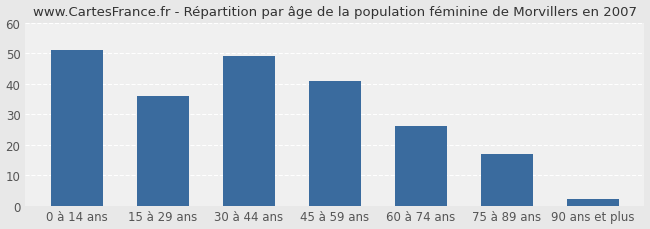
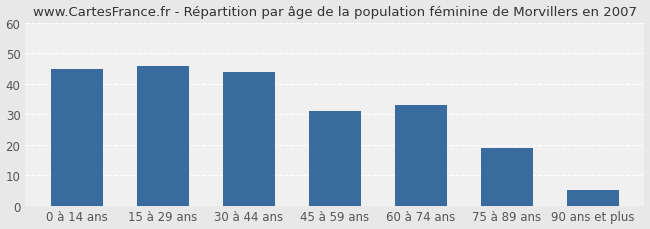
0 à 14 ans: 51 -> 45
15 à 29 ans: 36 -> 46
30 à 44 ans: 49 -> 44
45 à 59 ans: 41 -> 31
60 à 74 ans: 26 -> 33
75 à 89 ans: 17 -> 19
90 ans et plus: 2 -> 5
